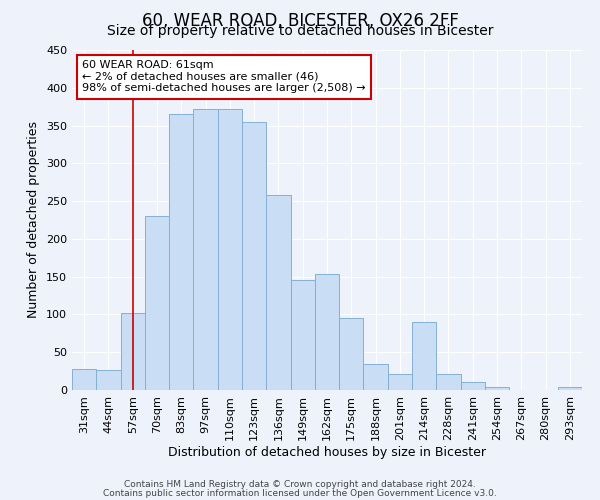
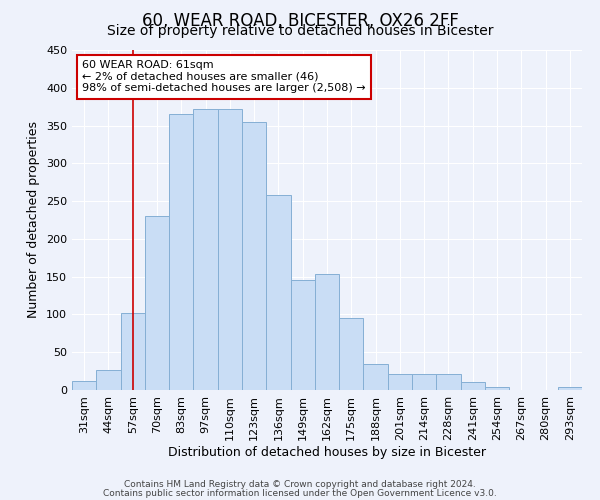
31sqm: 28 -> 12
214sqm: 90 -> 21
